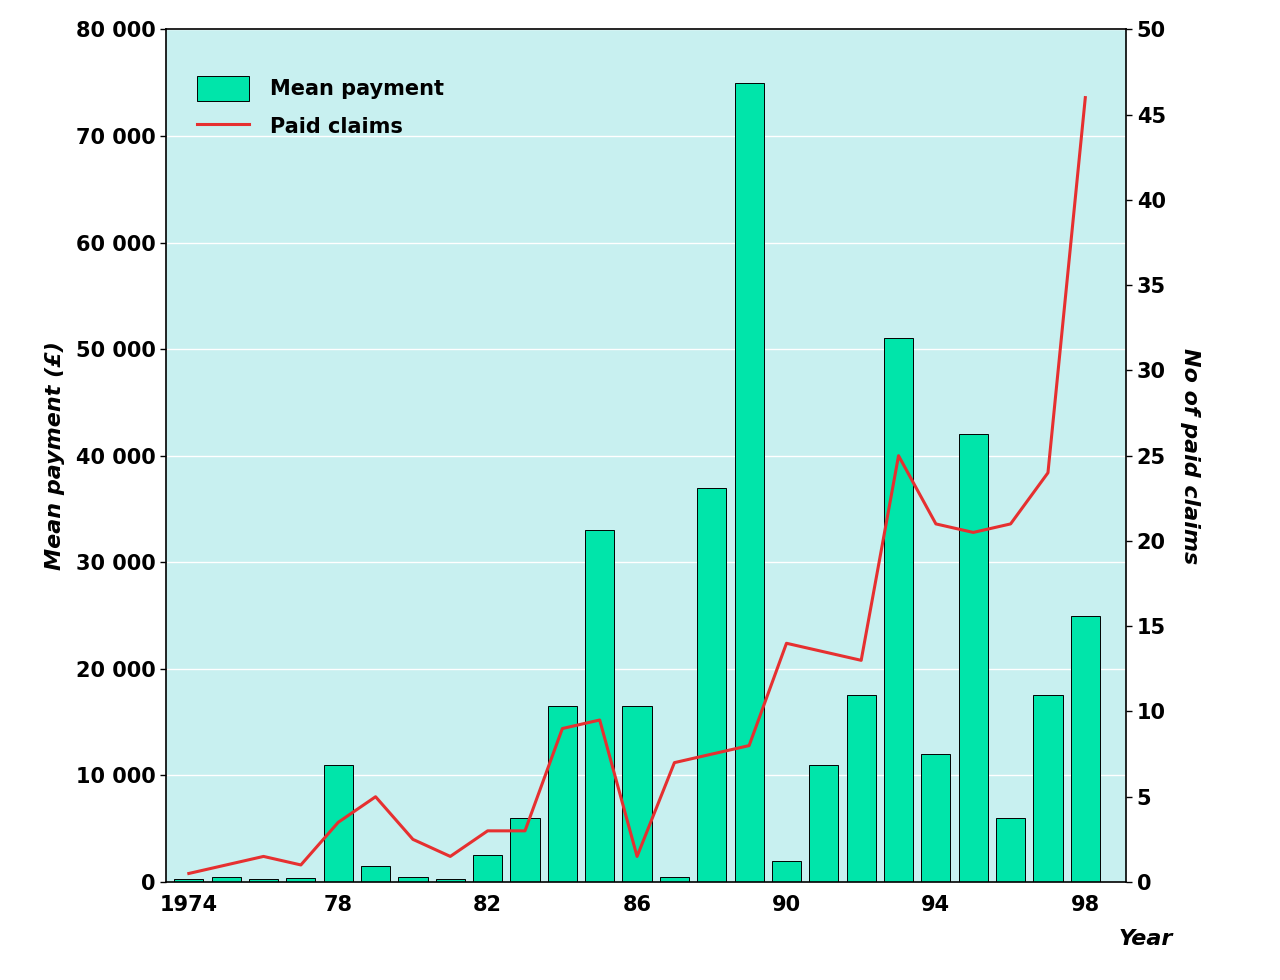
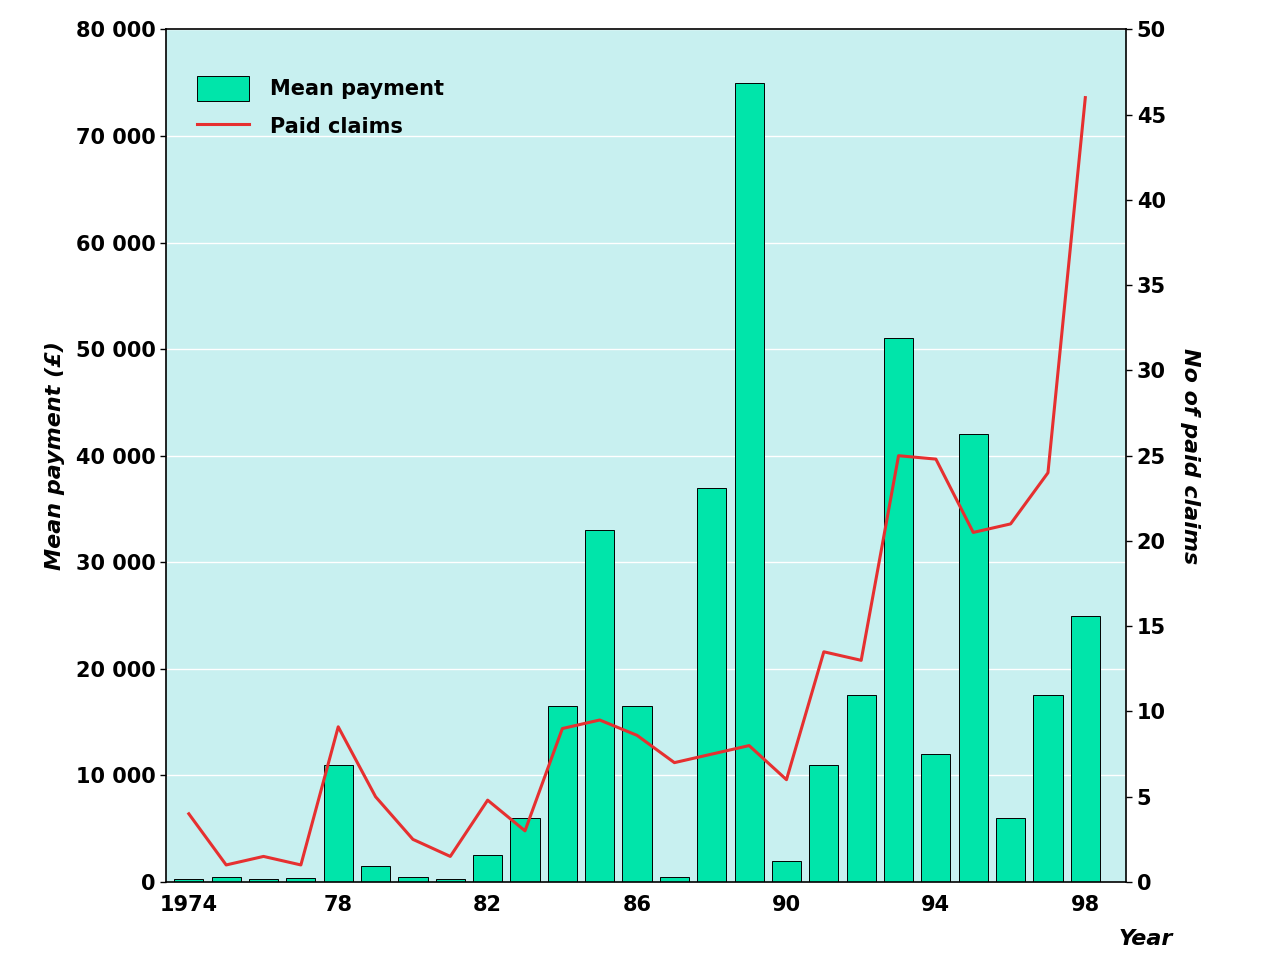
Paid claims/1974: 0.5 -> 4.0
Paid claims/78: 3.5 -> 9.1
Paid claims/82: 3.0 -> 4.8
Paid claims/86: 1.5 -> 8.6
Paid claims/90: 14.0 -> 6.0
Paid claims/94: 21.0 -> 24.8
